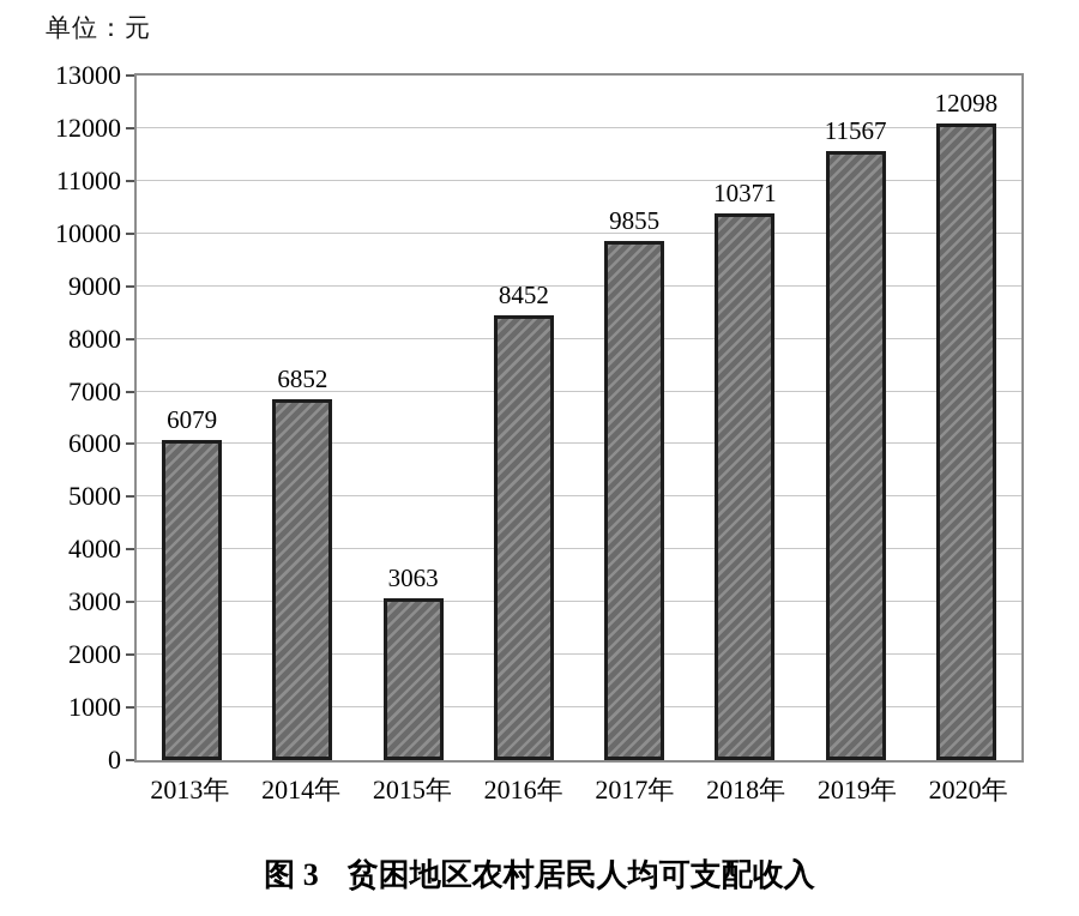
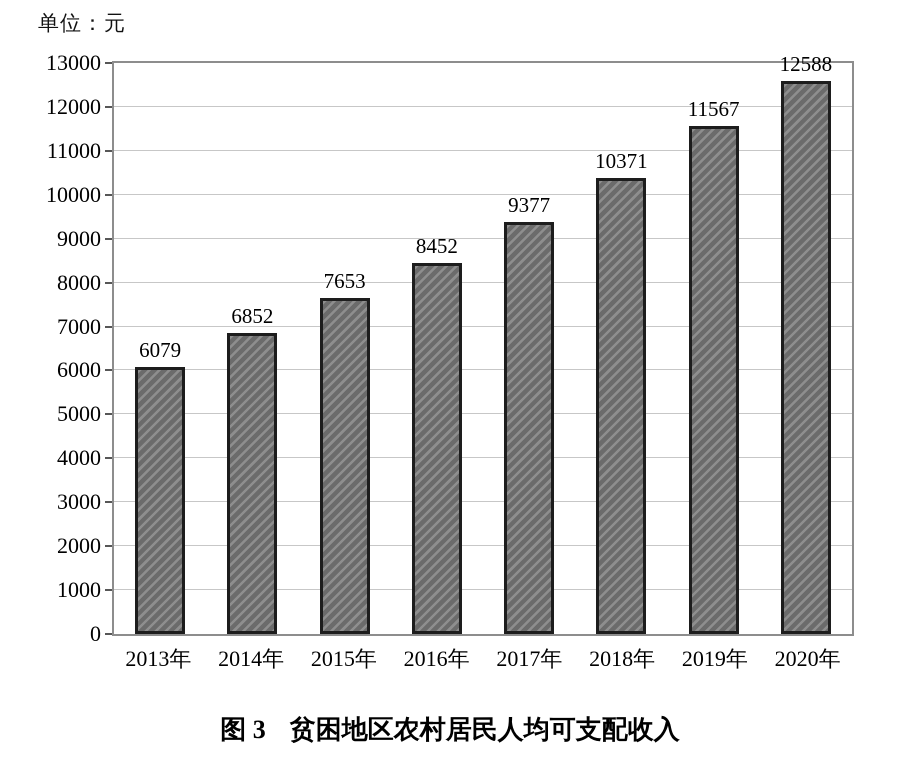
2015年: 3063 -> 7653
2017年: 9855 -> 9377
2020年: 12098 -> 12588
